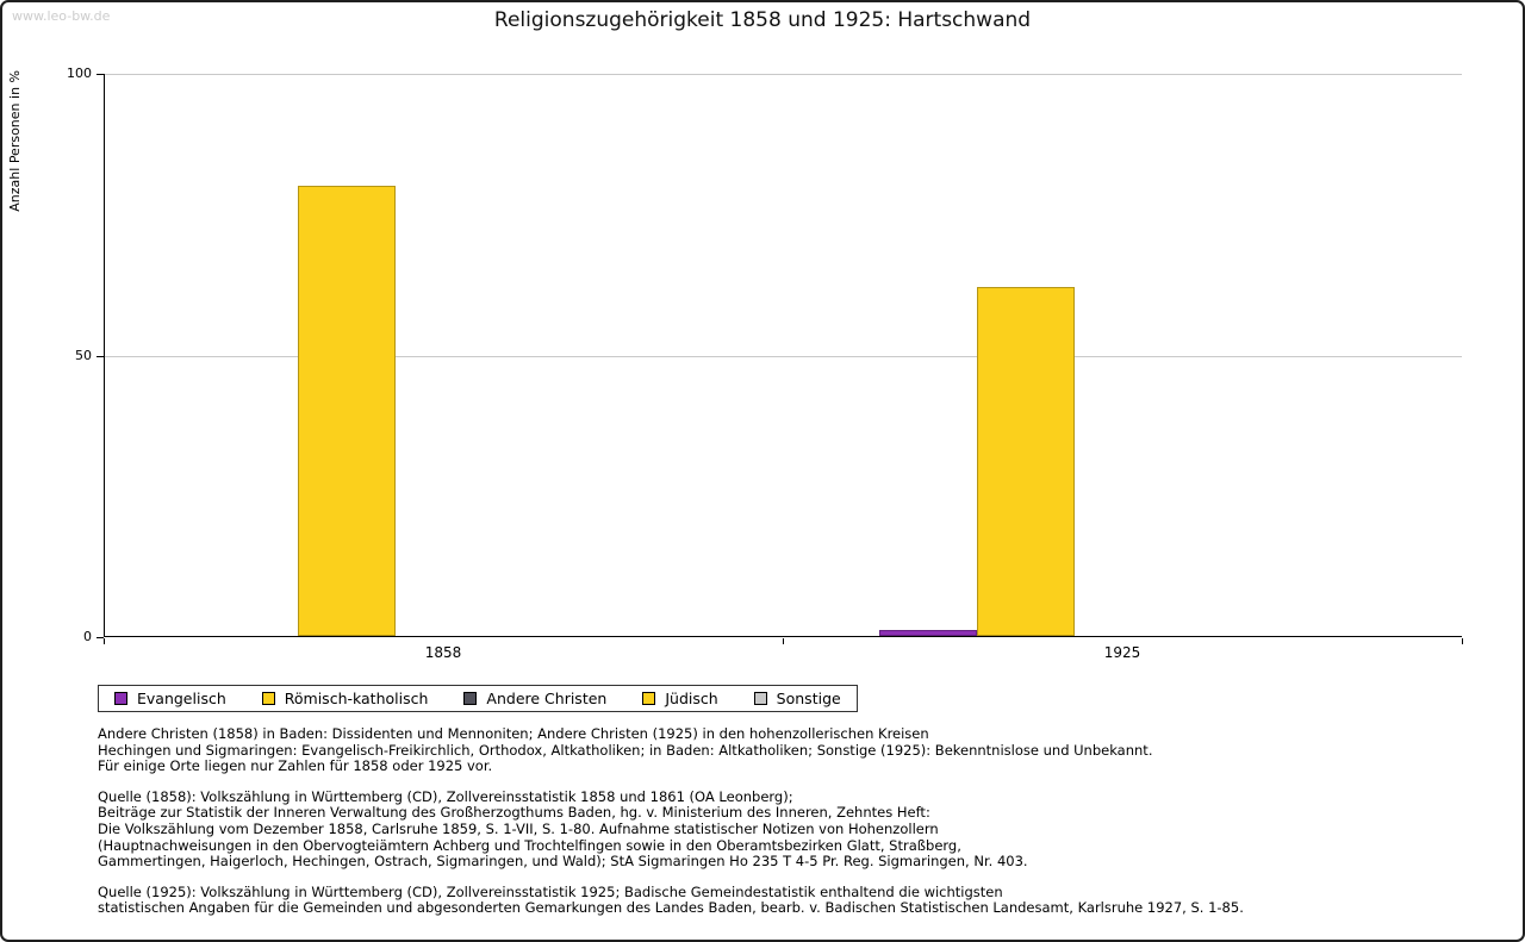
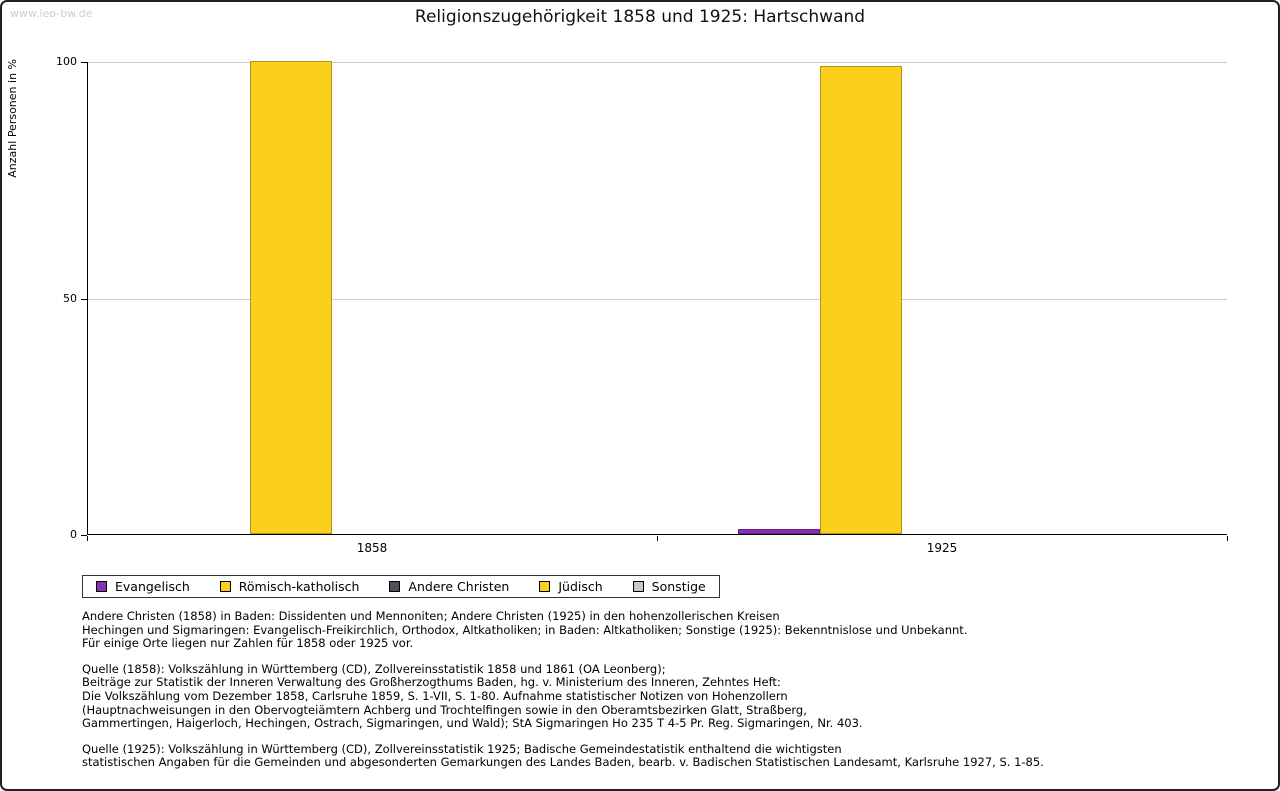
Römisch-katholisch/1858: 80 -> 100
Römisch-katholisch/1925: 62 -> 99
